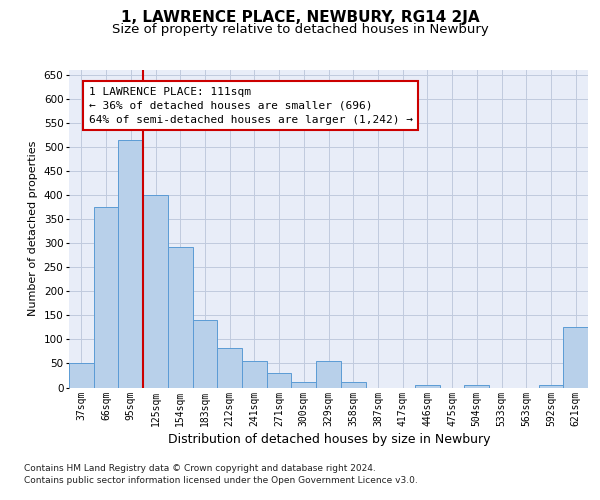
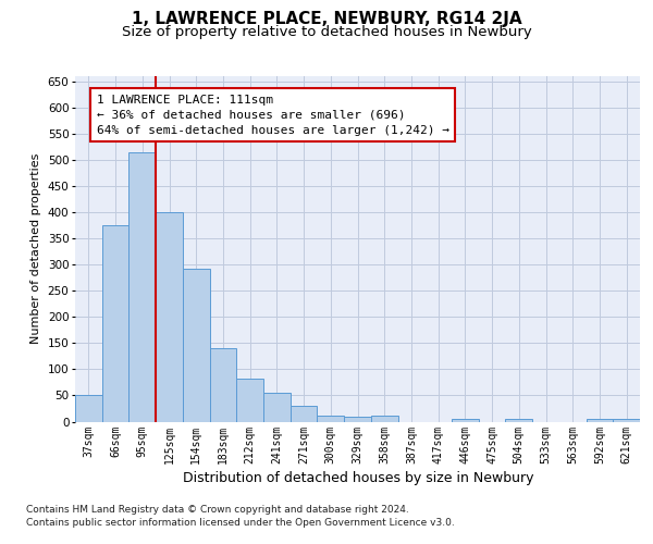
329sqm: 55 -> 10
621sqm: 125 -> 5
